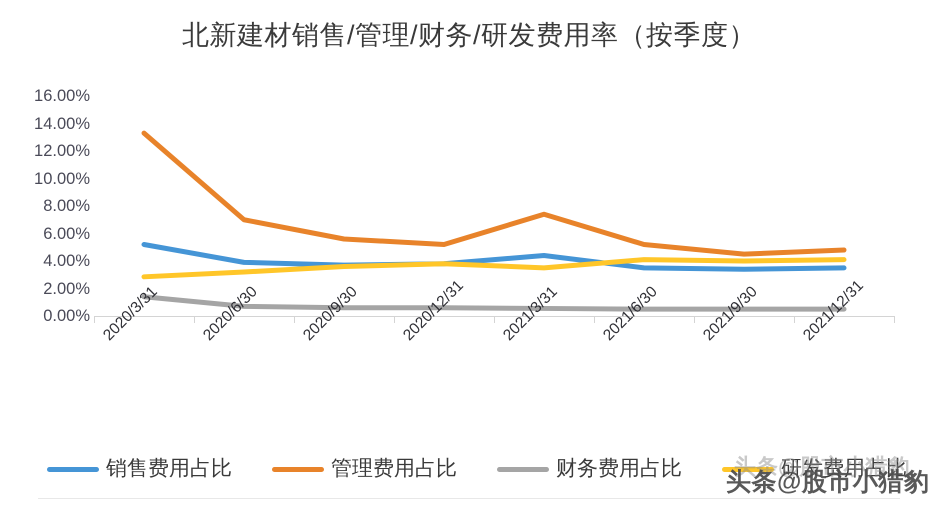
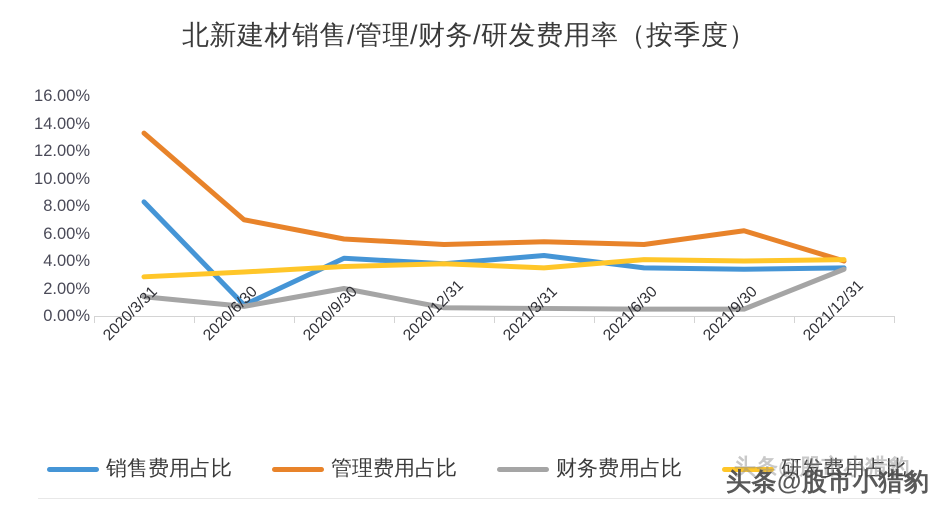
销售费用占比/2020/3/31: 5.2% -> 8.3%
销售费用占比/2020/6/30: 3.9% -> 0.8%
销售费用占比/2020/9/30: 3.7% -> 4.2%
财务费用占比/2020/9/30: 0.6% -> 2.0%
管理费用占比/2021/3/31: 7.4% -> 5.4%
管理费用占比/2021/9/30: 4.5% -> 6.2%
管理费用占比/2021/12/31: 4.8% -> 4.0%
财务费用占比/2021/12/31: 0.5% -> 3.4%
